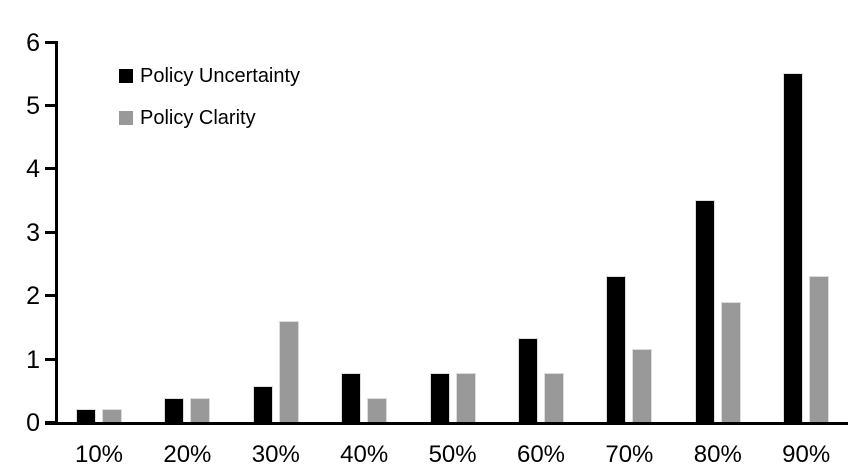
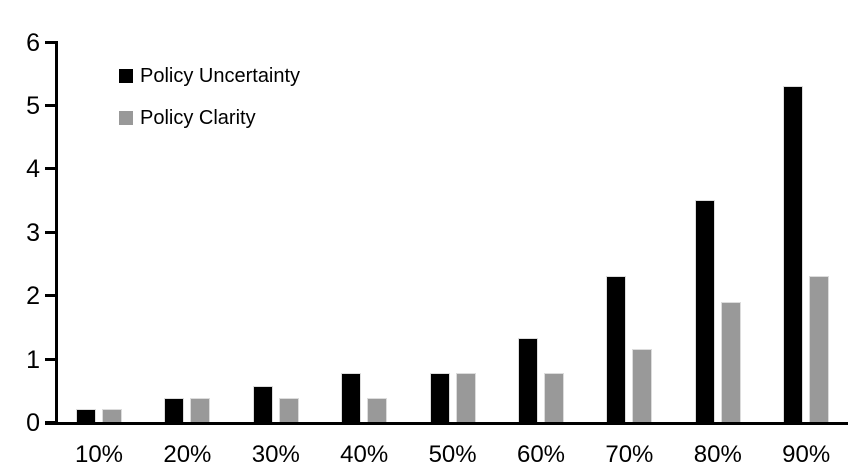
Policy Clarity/30%: 1.6 -> 0.4
Policy Uncertainty/90%: 5.5 -> 5.3
